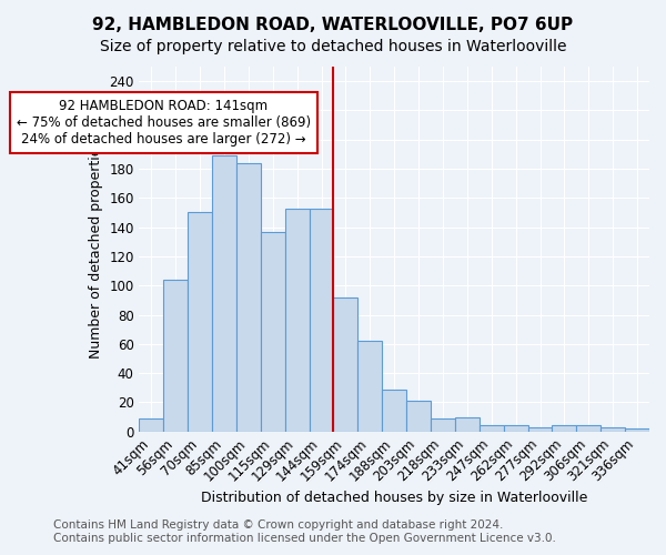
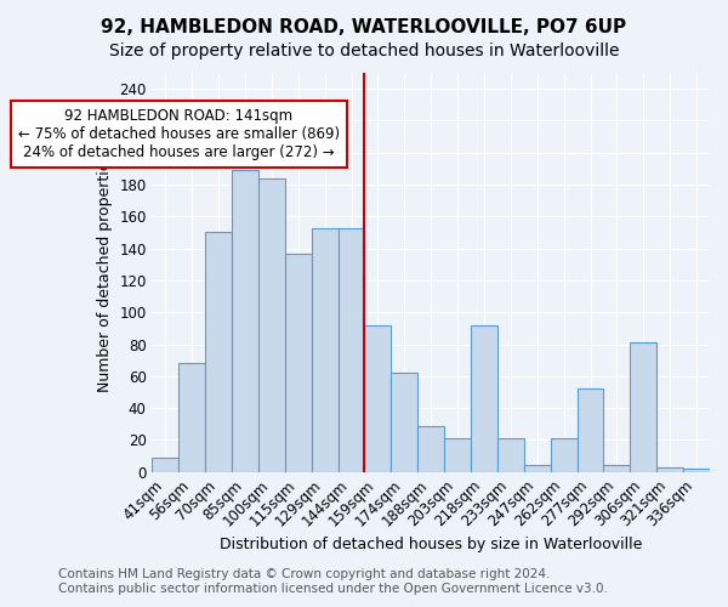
56sqm: 104 -> 68
218sqm: 9 -> 92
233sqm: 10 -> 21
262sqm: 4 -> 21
277sqm: 3 -> 52
306sqm: 4 -> 81
